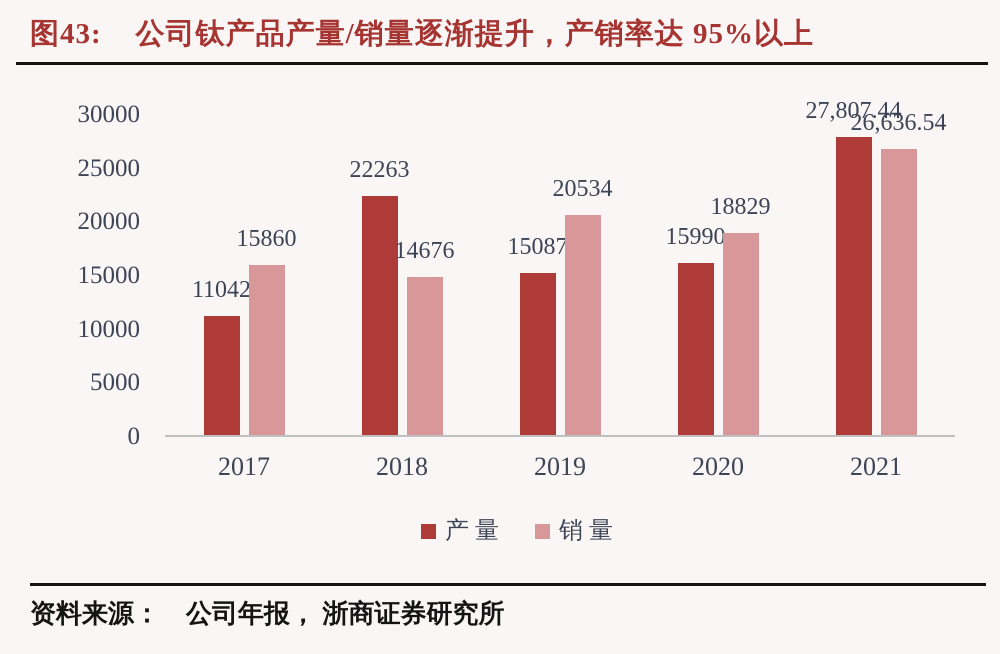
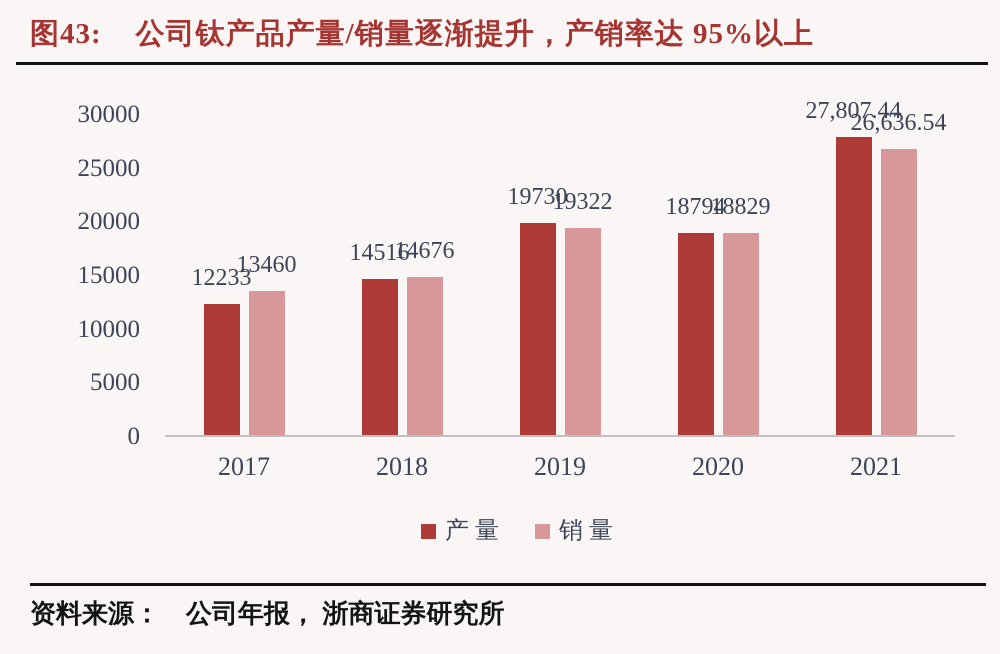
产量/2017: 11042 -> 12233
销量/2017: 15860 -> 13460
产量/2018: 22263 -> 14516
产量/2019: 15087 -> 19730
销量/2019: 20534 -> 19322
产量/2020: 15990 -> 18794
